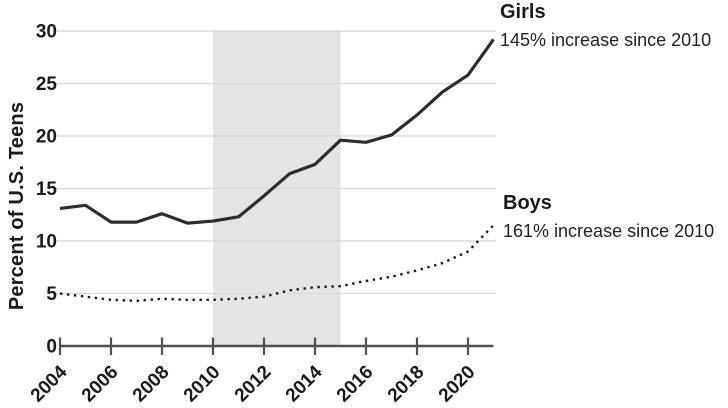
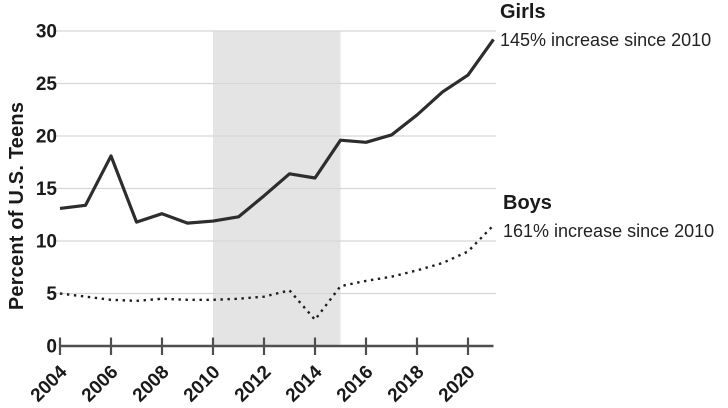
Girls/2006: 11.8 -> 18.1
Girls/2014: 17.3 -> 16.0
Boys/2014: 5.6 -> 2.5
